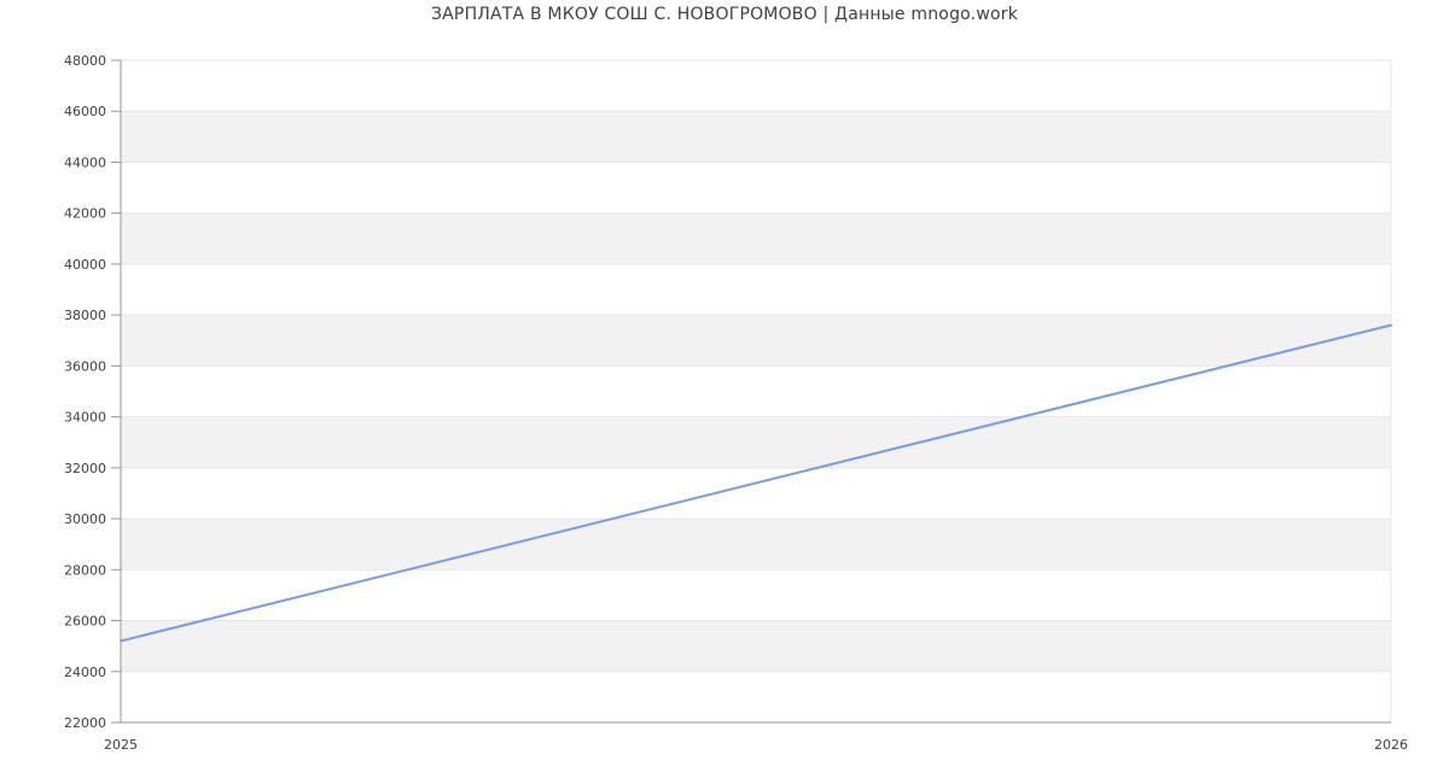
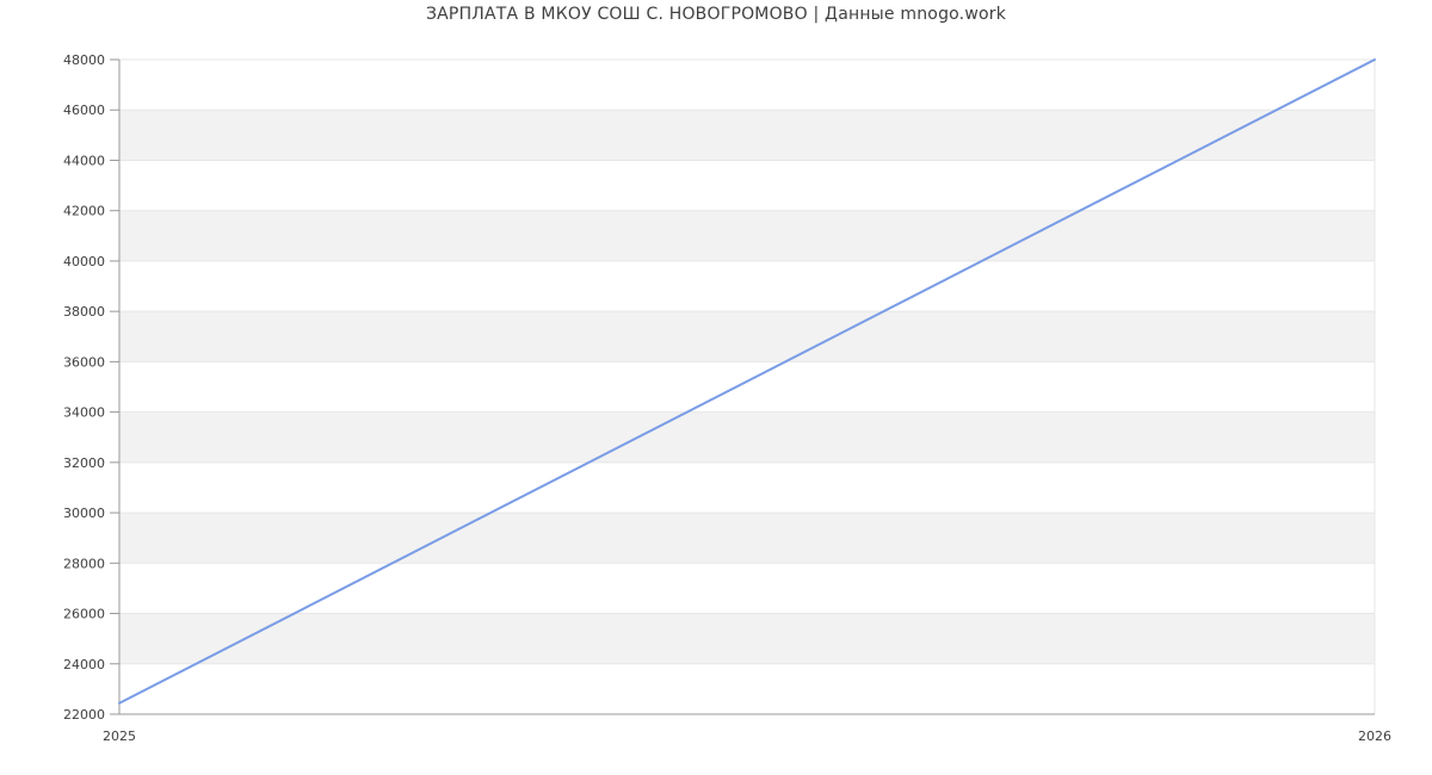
2025: 25200 -> 22400
2026: 37600 -> 48000
